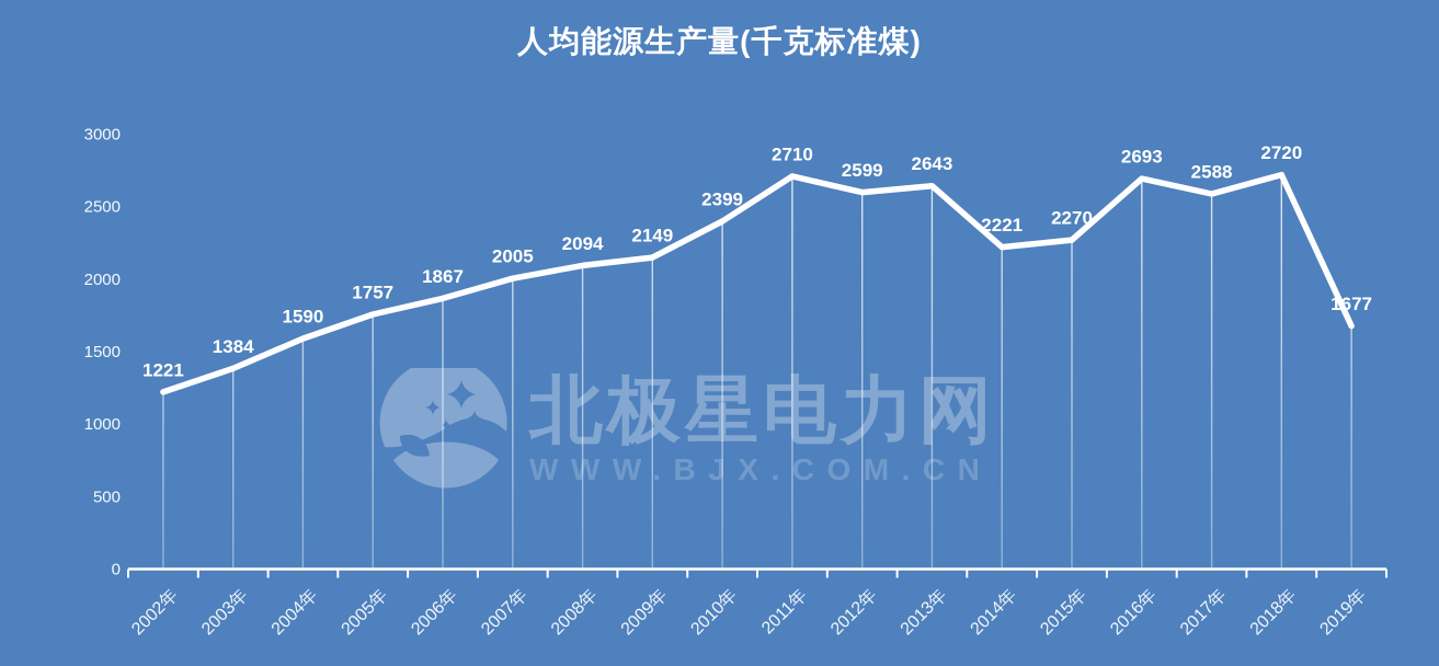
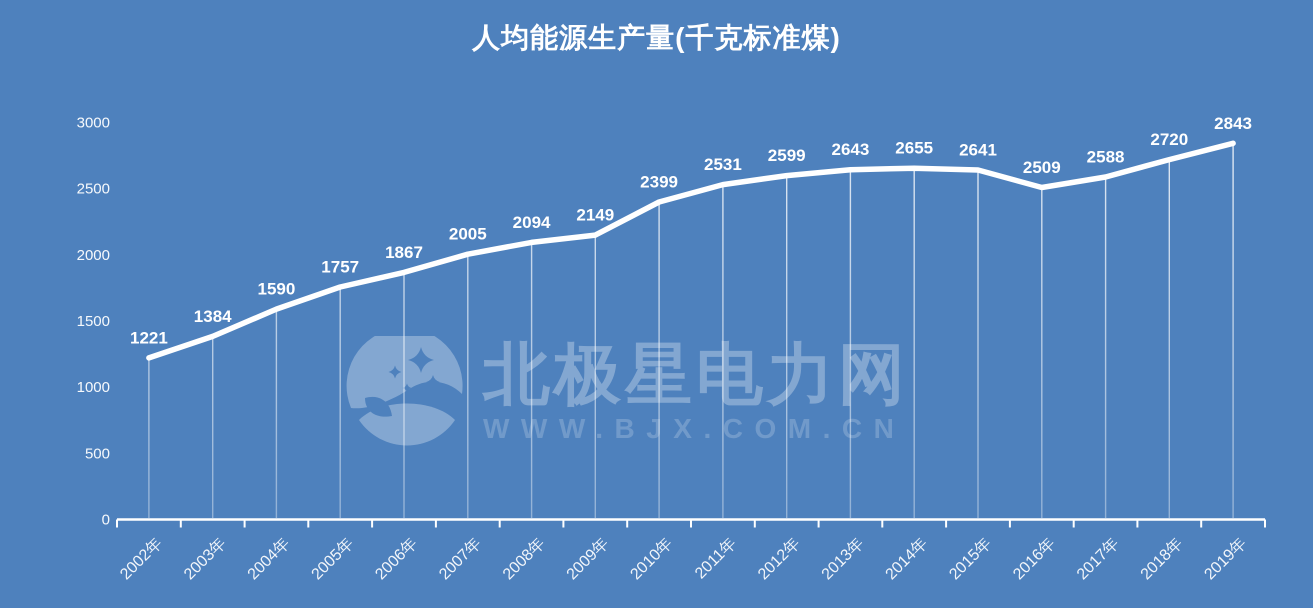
2011年: 2710 -> 2531
2014年: 2221 -> 2655
2015年: 2270 -> 2641
2016年: 2693 -> 2509
2019年: 1677 -> 2843
